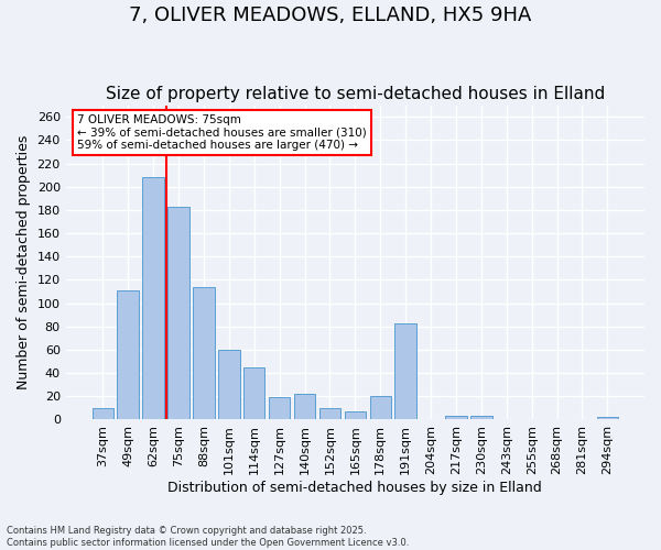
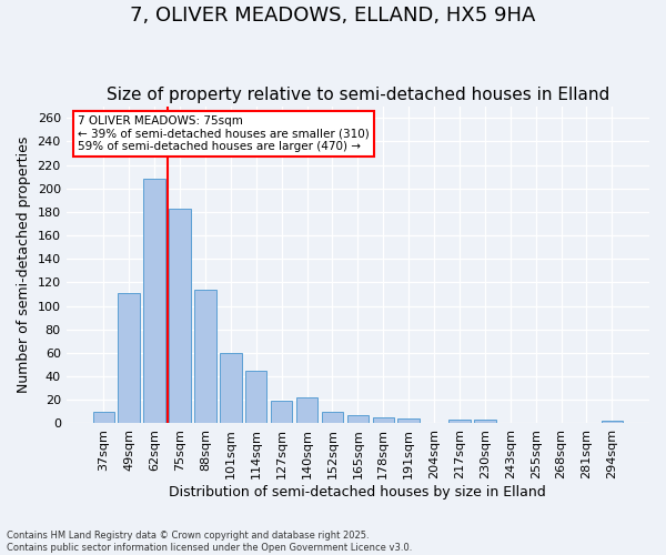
178sqm: 20 -> 5
191sqm: 83 -> 4
